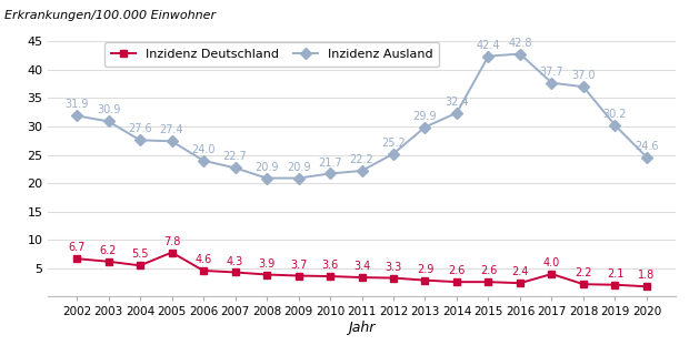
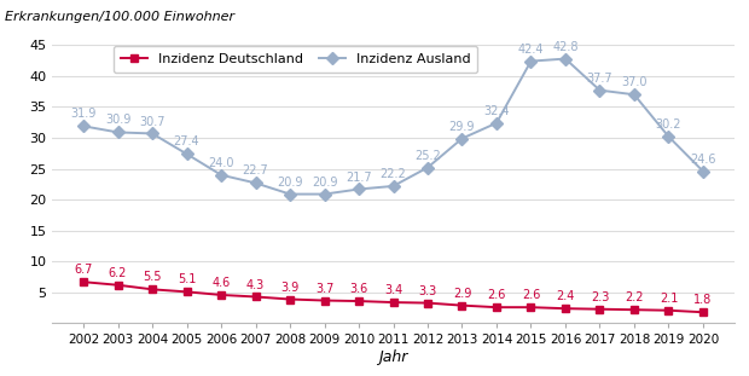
Inzidenz Ausland/2004: 27.6 -> 30.7
Inzidenz Deutschland/2005: 7.8 -> 5.1
Inzidenz Deutschland/2017: 4.0 -> 2.3
